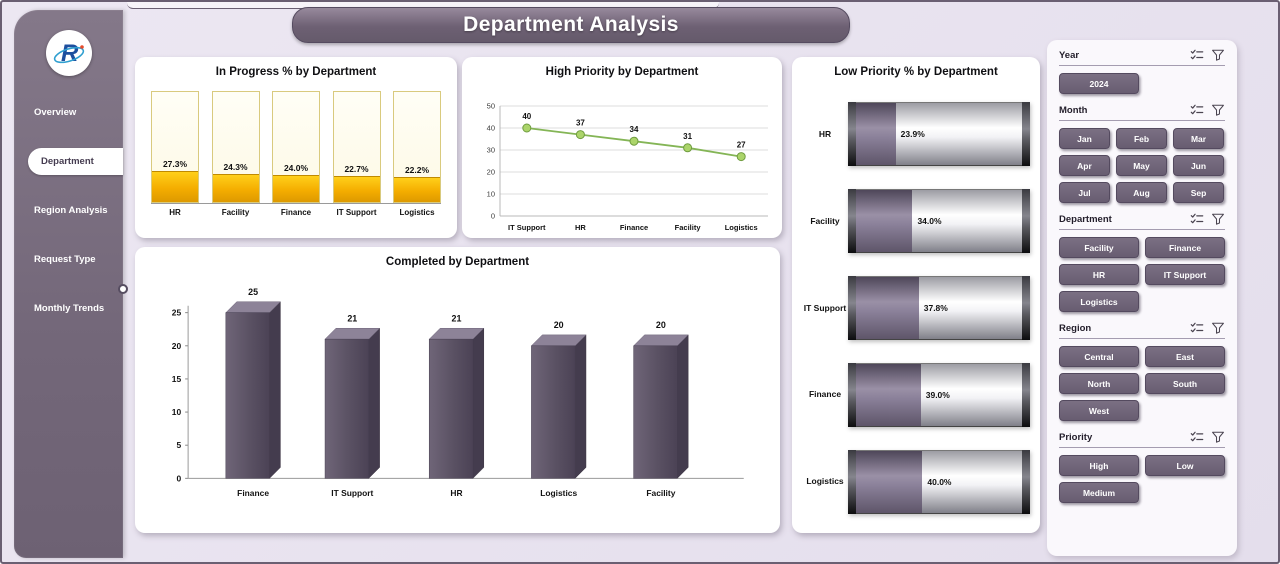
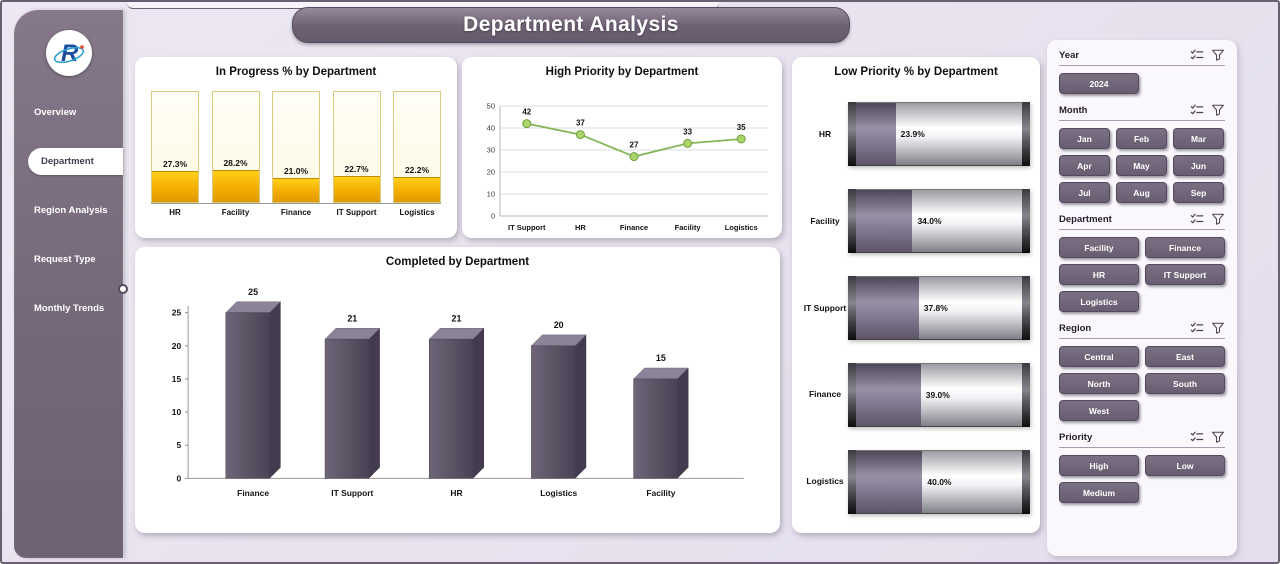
In Progress % by Department/Facility: 24.3% -> 28.2%
In Progress % by Department/Finance: 24.0% -> 21.0%
High Priority by Department/IT Support: 40 -> 42
High Priority by Department/Finance: 34 -> 27
High Priority by Department/Facility: 31 -> 33
High Priority by Department/Logistics: 27 -> 35
Completed by Department/Facility: 20 -> 15
